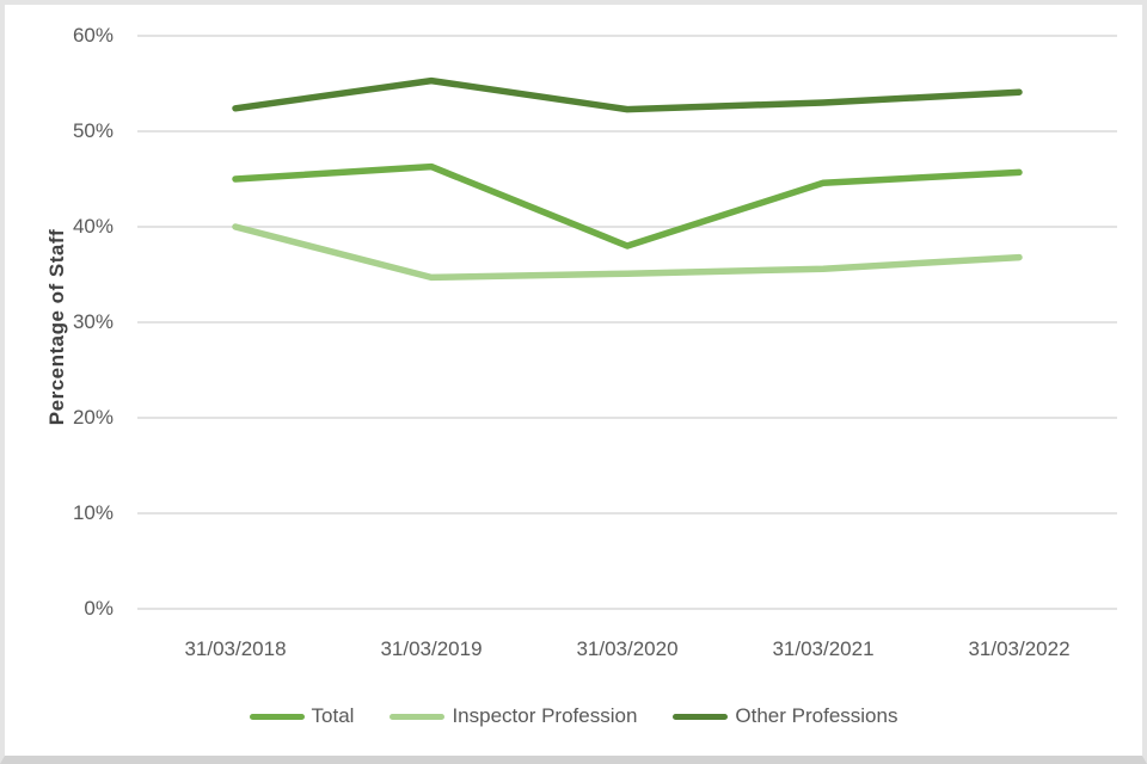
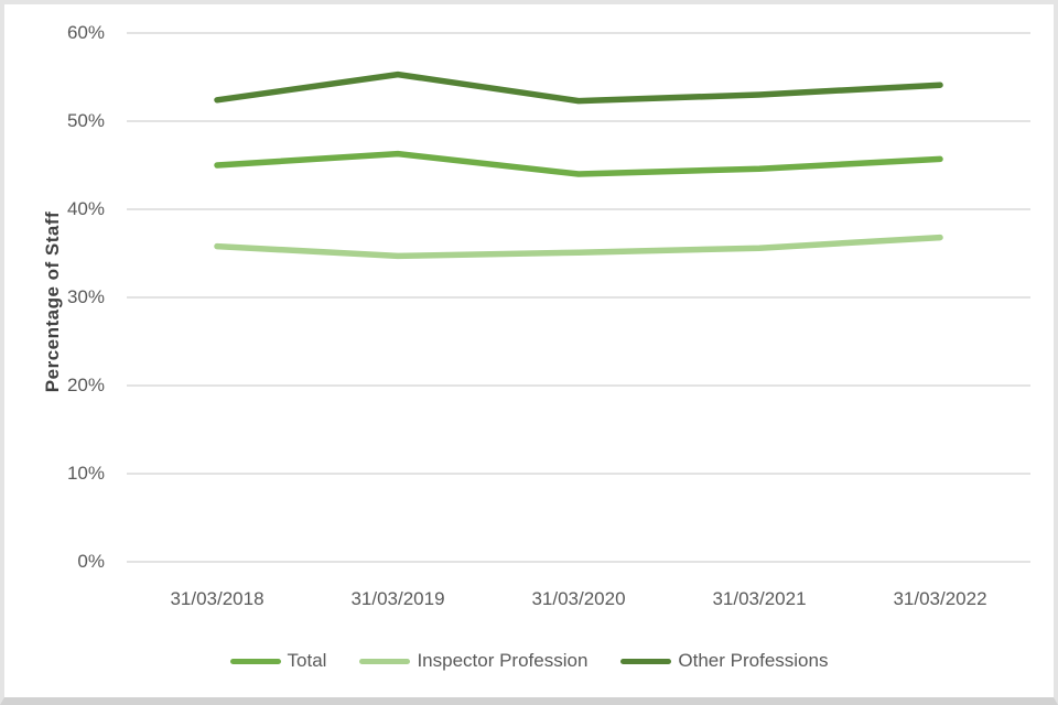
Inspector Profession/31/03/2018: 40% -> 36%
Total/31/03/2020: 38% -> 44%
